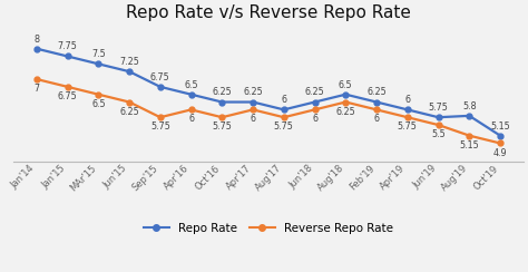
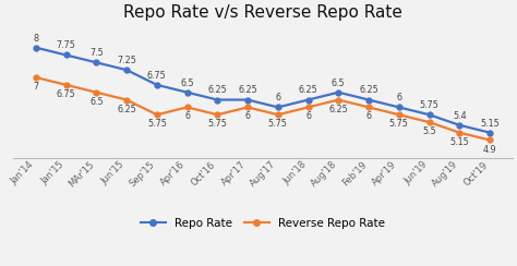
Repo Rate/Aug'19: 5.8 -> 5.4
